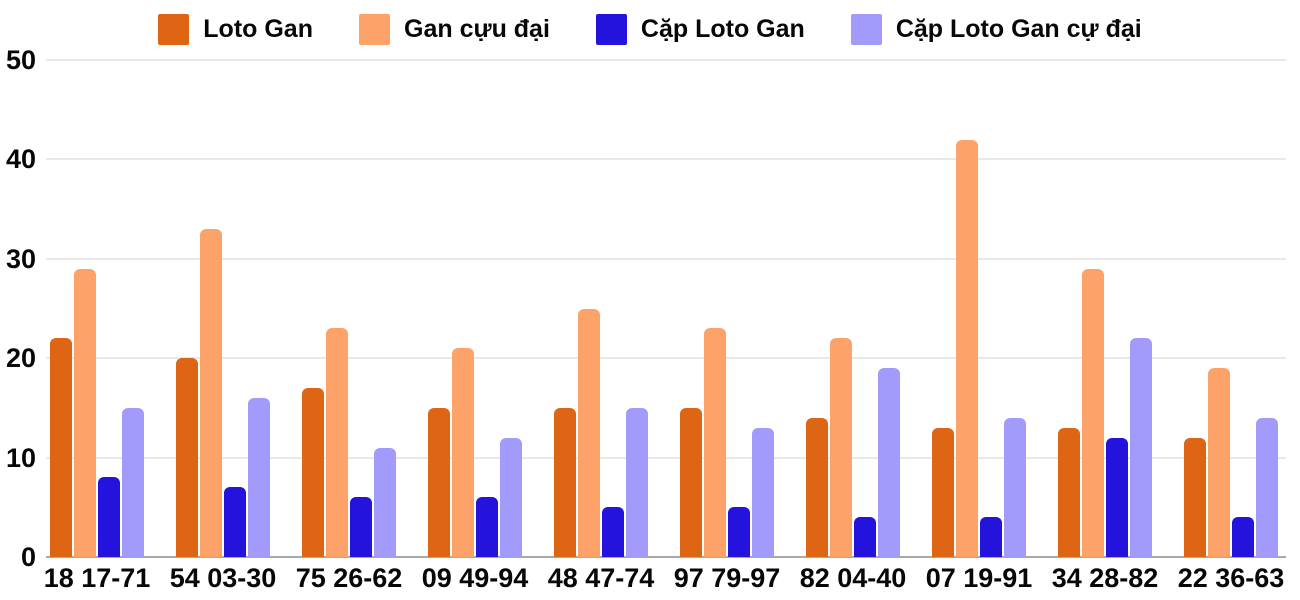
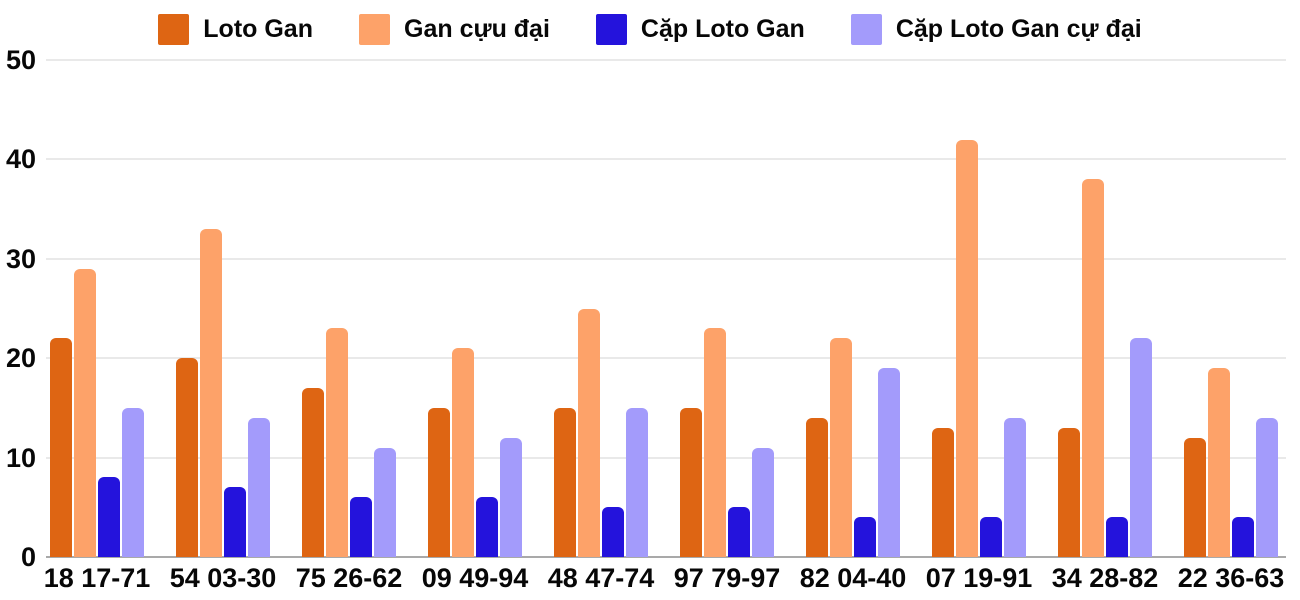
Cặp Loto Gan cự đại/54 03-30: 16 -> 14
Cặp Loto Gan cự đại/97 79-97: 13 -> 11
Gan cựu đại/34 28-82: 29 -> 38
Cặp Loto Gan/34 28-82: 12 -> 4
